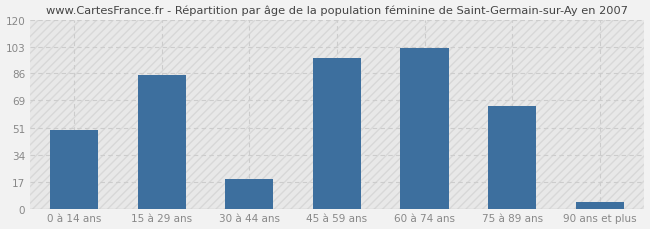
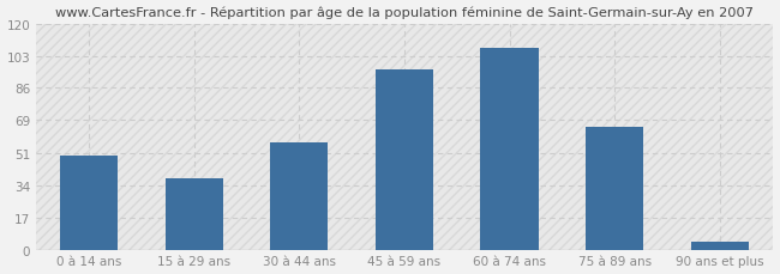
15 à 29 ans: 85 -> 38
30 à 44 ans: 19 -> 57
60 à 74 ans: 102 -> 107
